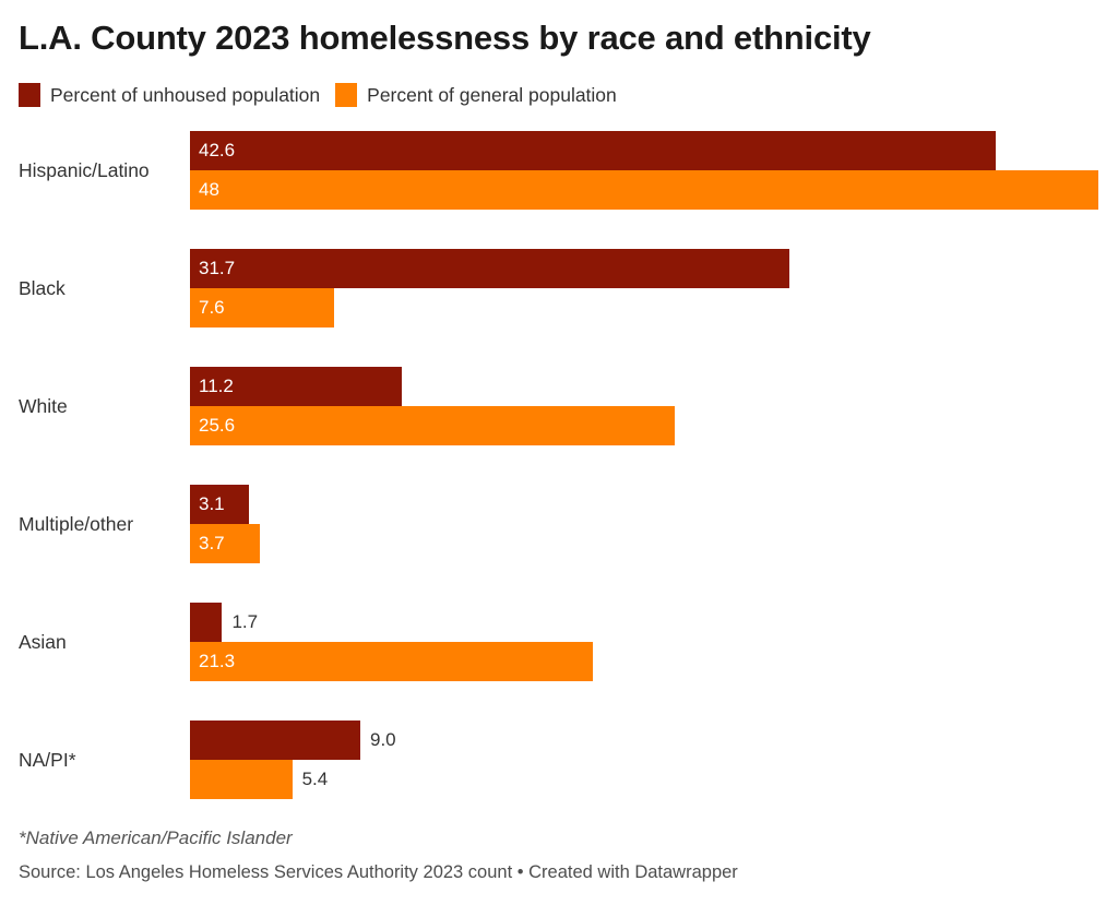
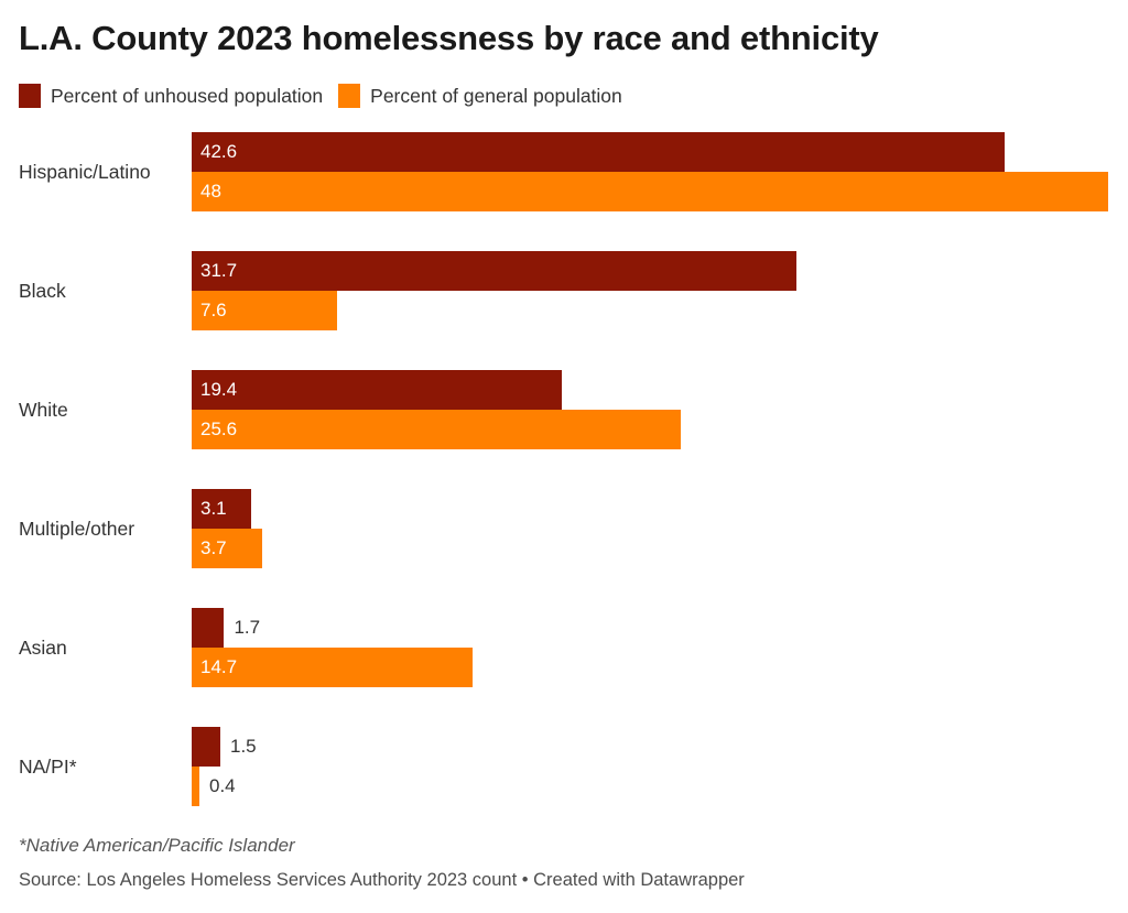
Percent of unhoused population/White: 11.2 -> 19.4
Percent of general population/Asian: 21.3 -> 14.7
Percent of unhoused population/NA/PI*: 9.0 -> 1.5
Percent of general population/NA/PI*: 5.4 -> 0.4
